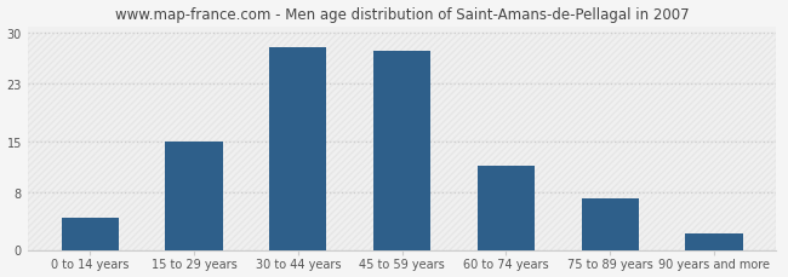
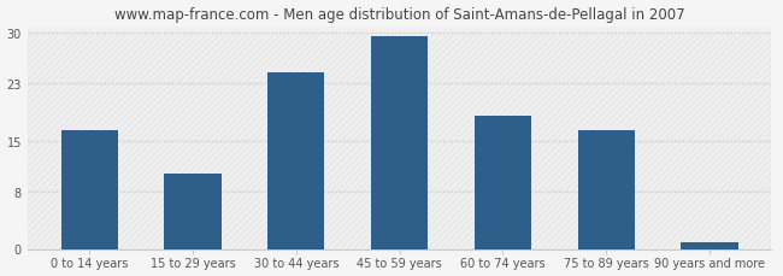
0 to 14 years: 4.4 -> 16.5
15 to 29 years: 15.0 -> 10.5
30 to 44 years: 28.0 -> 24.5
45 to 59 years: 27.6 -> 29.5
60 to 74 years: 11.6 -> 18.5
75 to 89 years: 7.2 -> 16.5
90 years and more: 2.2 -> 1.0
